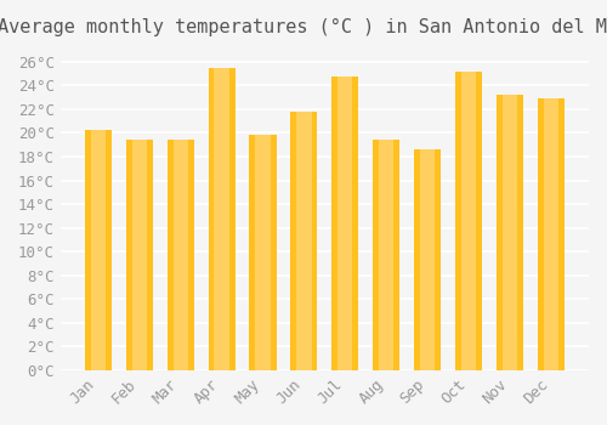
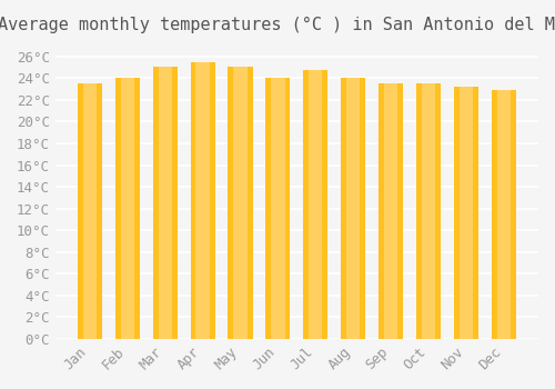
Jan: 20.2°C -> 23.5°C
Feb: 19.4°C -> 24.0°C
Mar: 19.4°C -> 25.0°C
May: 19.8°C -> 25.0°C
Jun: 21.8°C -> 24.0°C
Aug: 19.4°C -> 24.0°C
Sep: 18.6°C -> 23.5°C
Oct: 25.2°C -> 23.5°C
